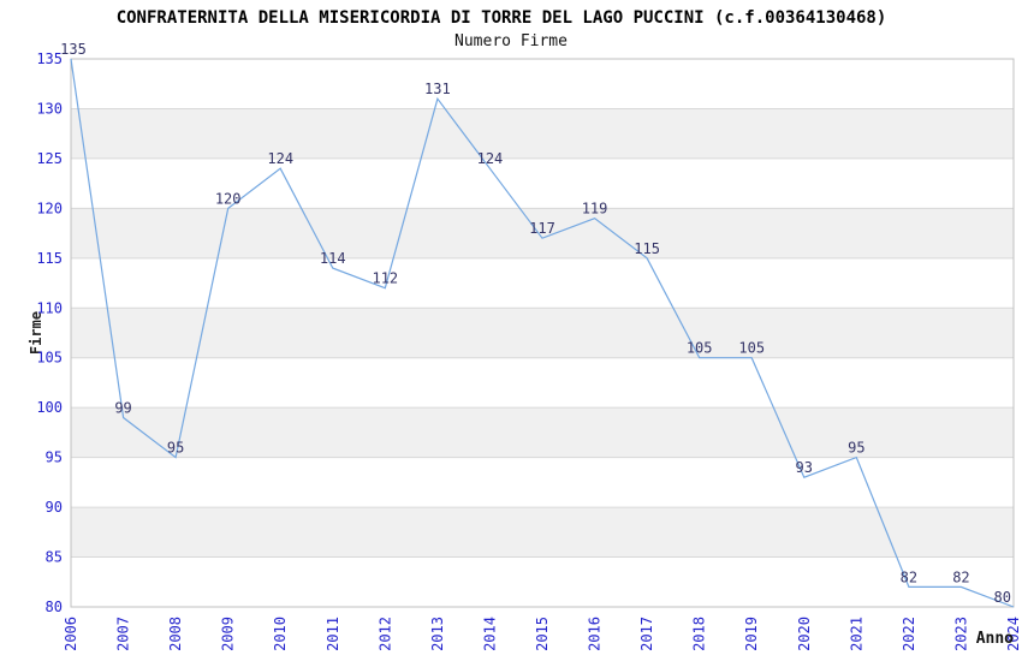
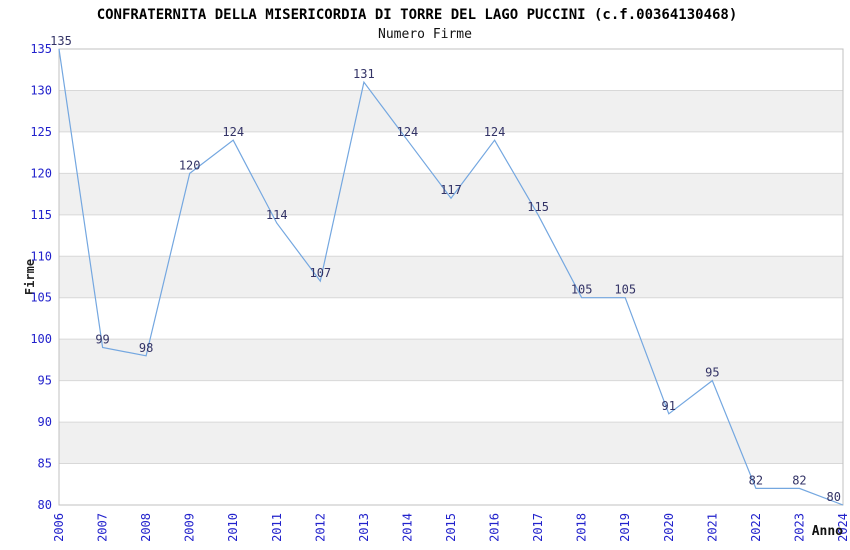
2008: 95 -> 98
2012: 112 -> 107
2016: 119 -> 124
2020: 93 -> 91
